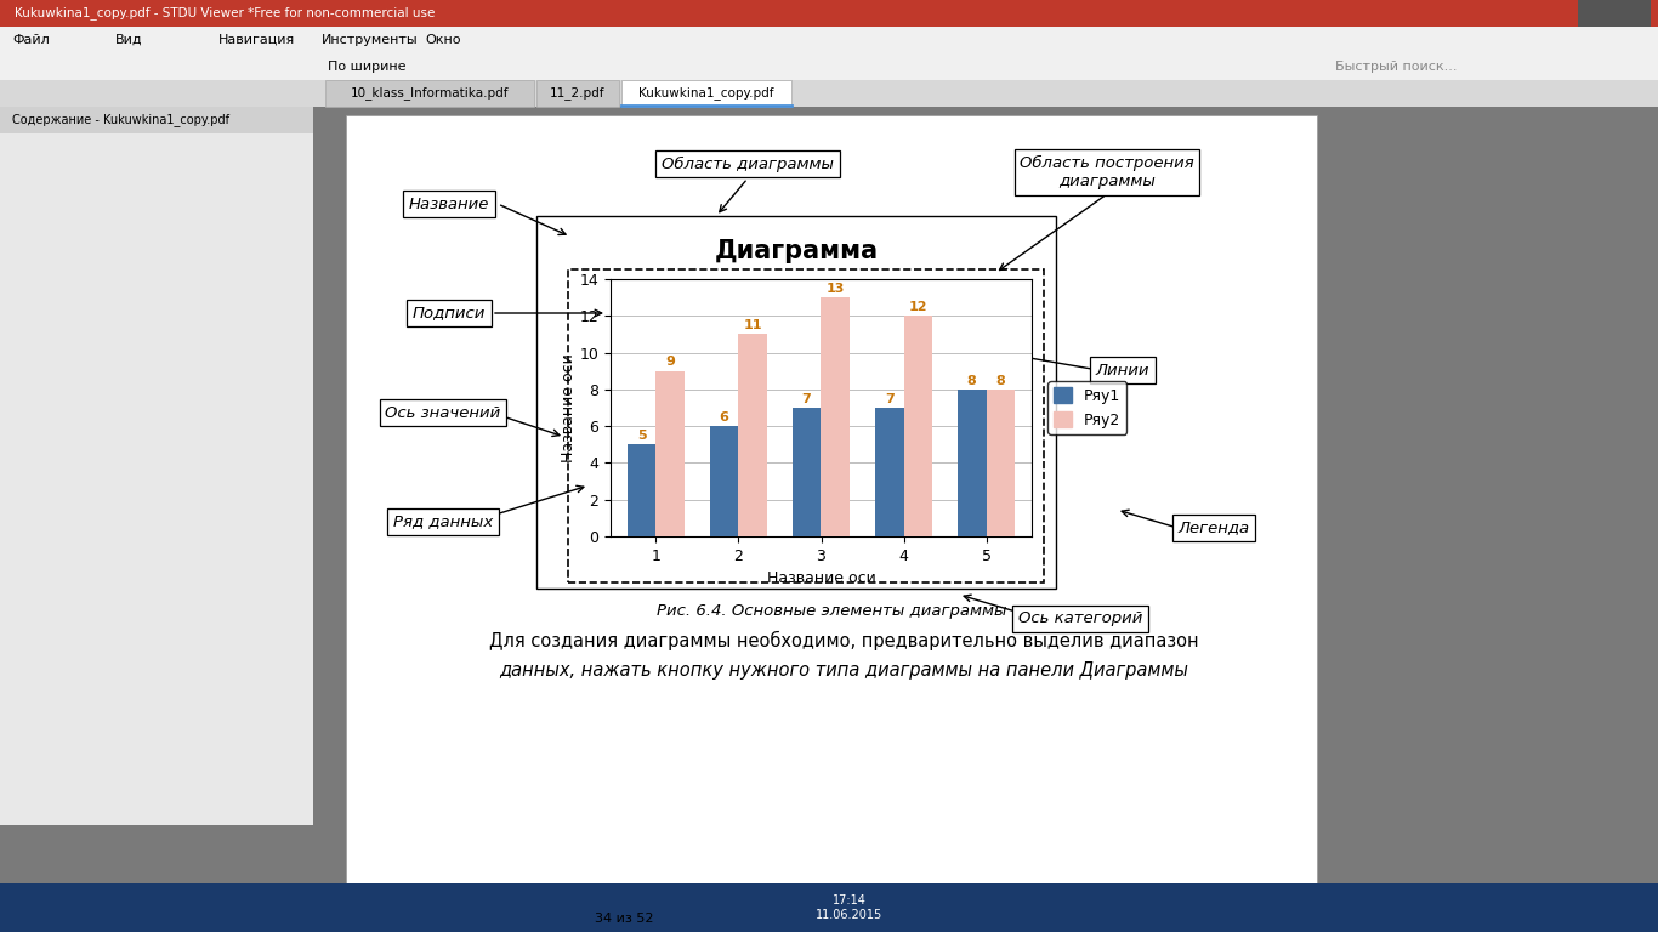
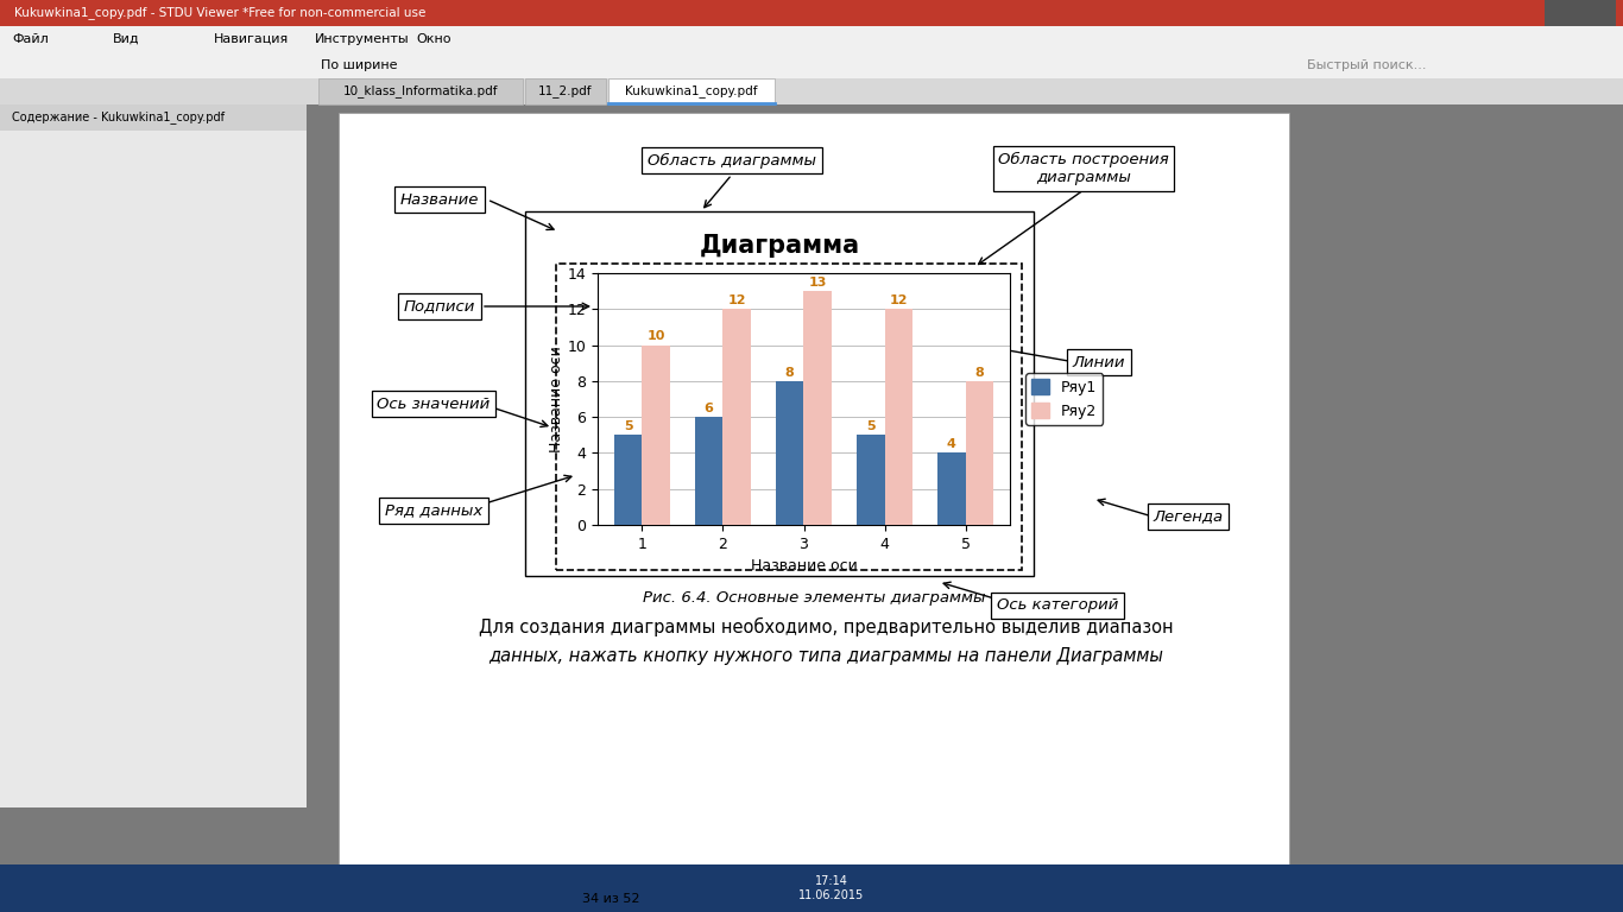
Ряу2/1: 9 -> 10
Ряу2/2: 11 -> 12
Ряу1/3: 7 -> 8
Ряу1/4: 7 -> 5
Ряу1/5: 8 -> 4
